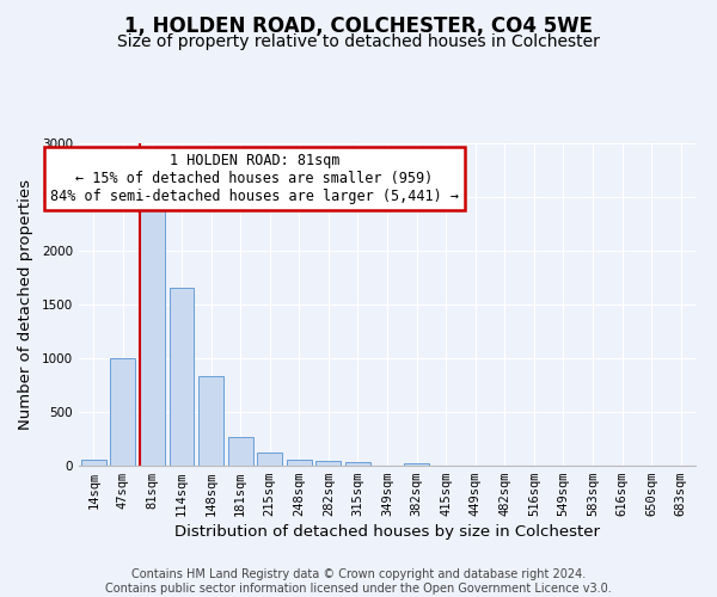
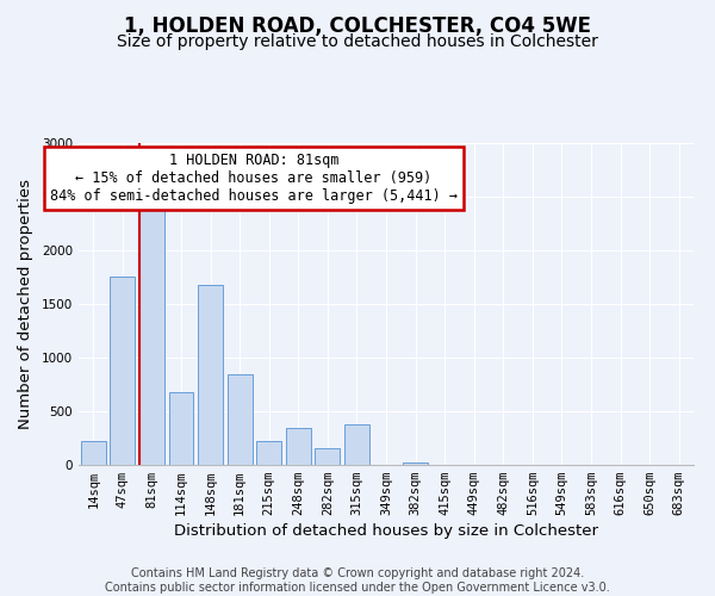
14sqm: 60 -> 220
47sqm: 1000 -> 1760
114sqm: 1660 -> 680
148sqm: 830 -> 1680
181sqm: 270 -> 840
215sqm: 120 -> 220
248sqm: 60 -> 340
282sqm: 40 -> 160
315sqm: 30 -> 380
